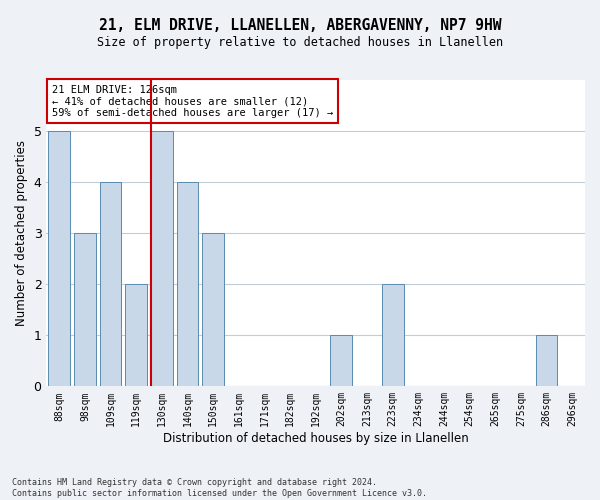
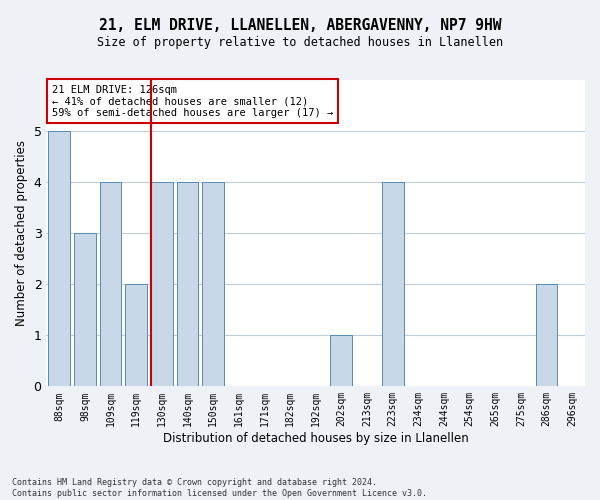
130sqm: 5 -> 4
150sqm: 3 -> 4
223sqm: 2 -> 4
286sqm: 1 -> 2
